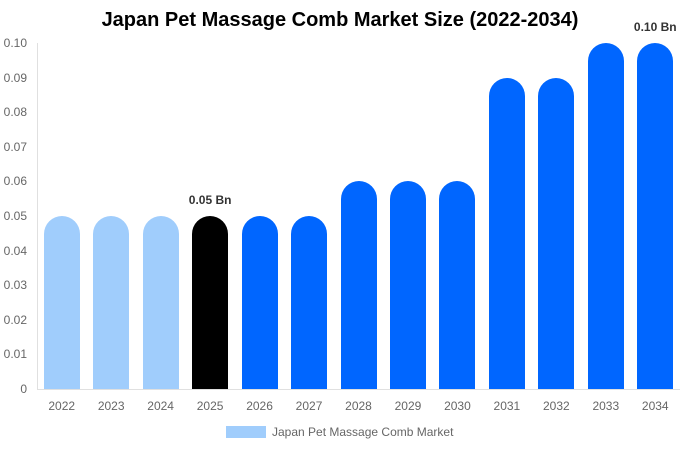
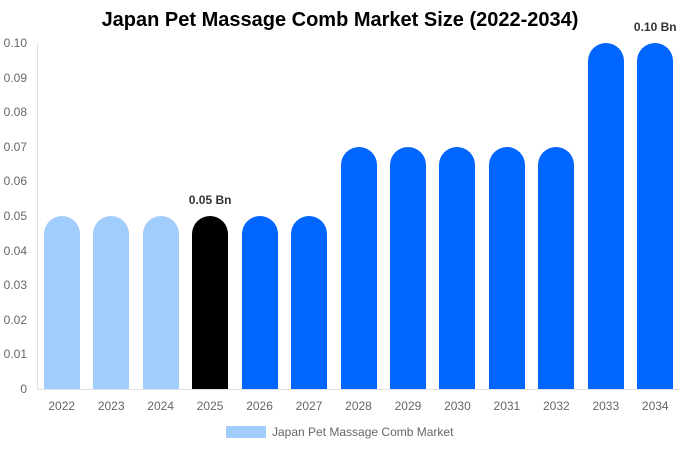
2028: 0.06 -> 0.07
2029: 0.06 -> 0.07
2030: 0.06 -> 0.07
2031: 0.09 -> 0.07
2032: 0.09 -> 0.07
